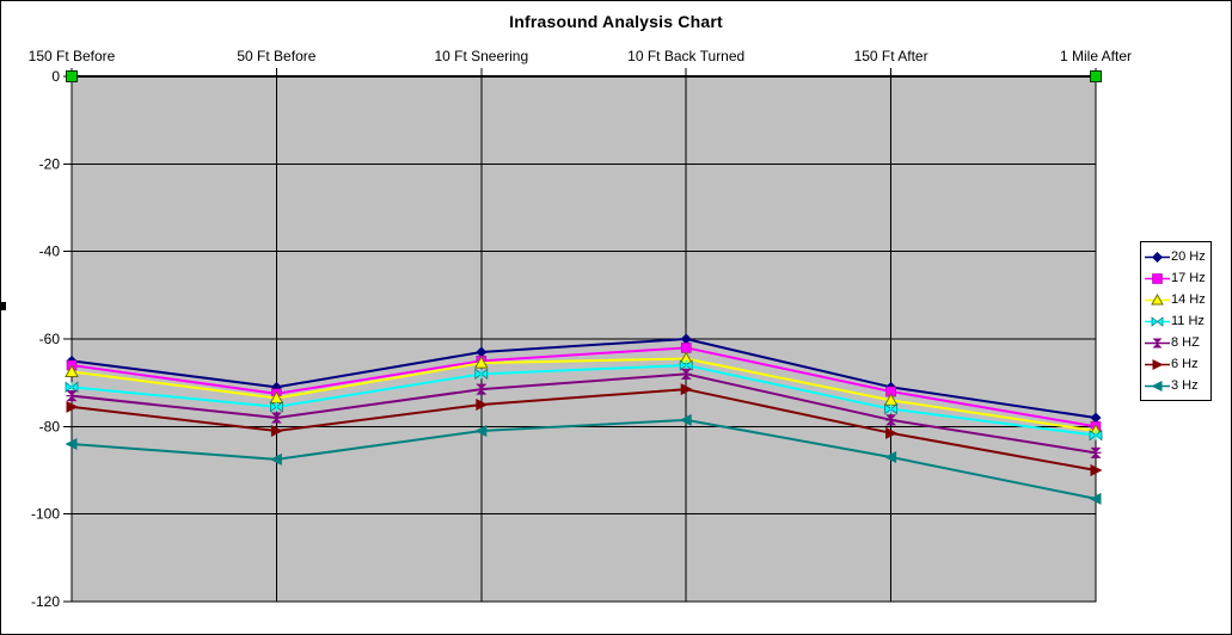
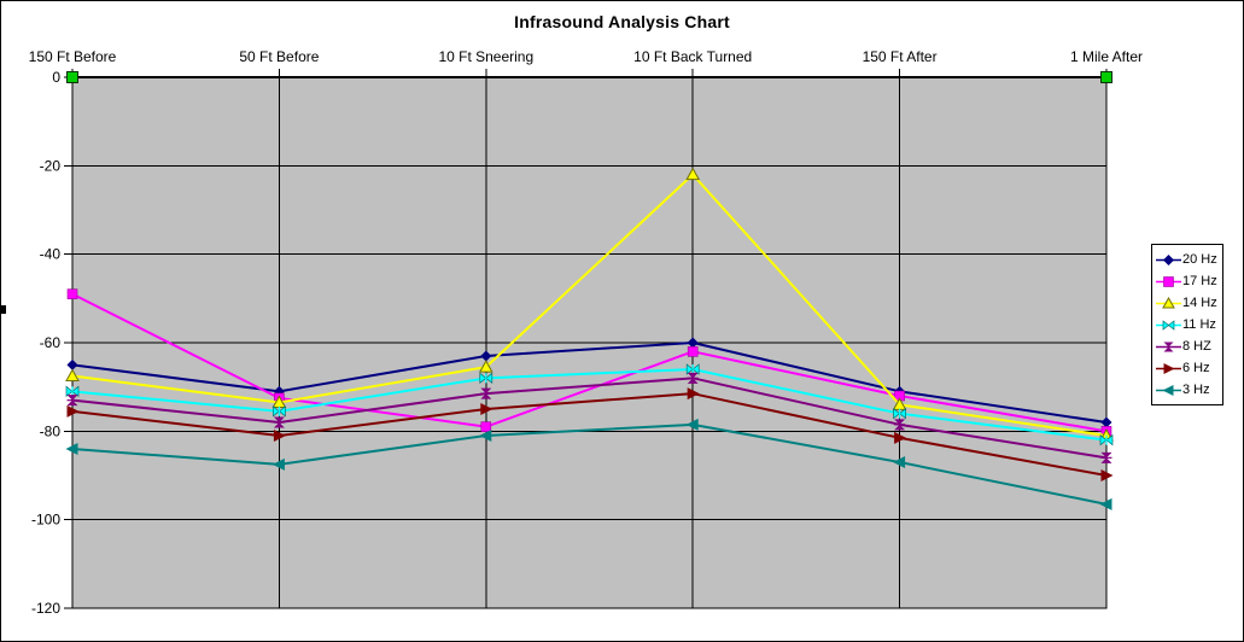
17 Hz/150 Ft Before: -66 -> -49
17 Hz/10 Ft Sneering: -65 -> -79
14 Hz/10 Ft Back Turned: -64 -> -22
